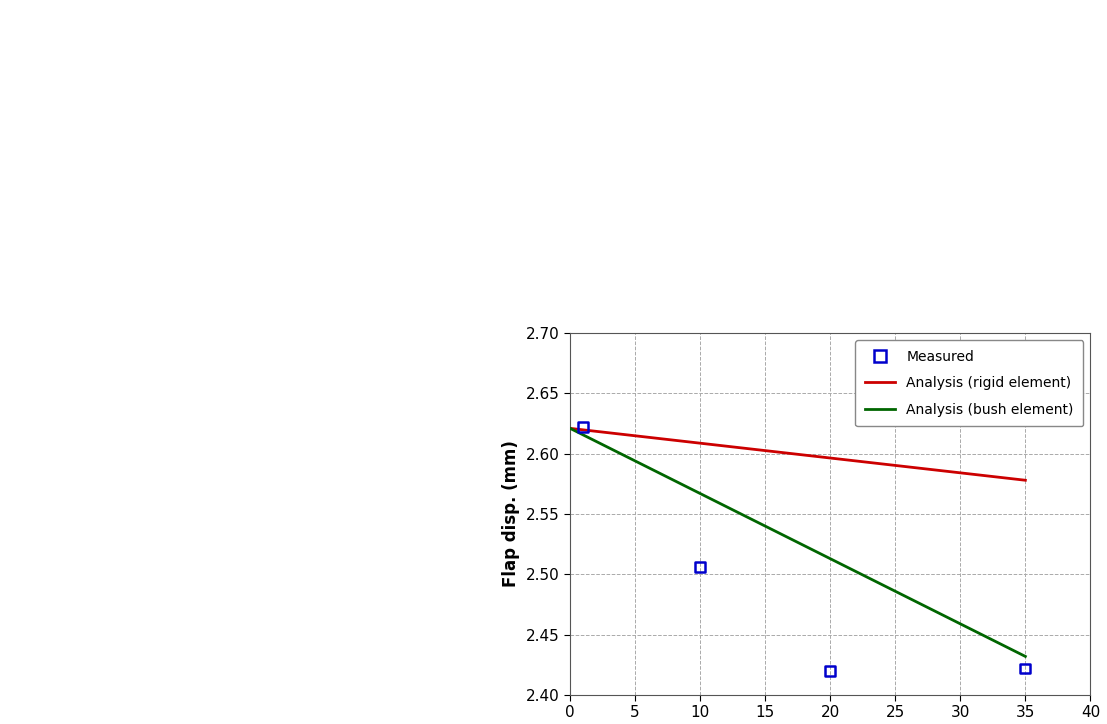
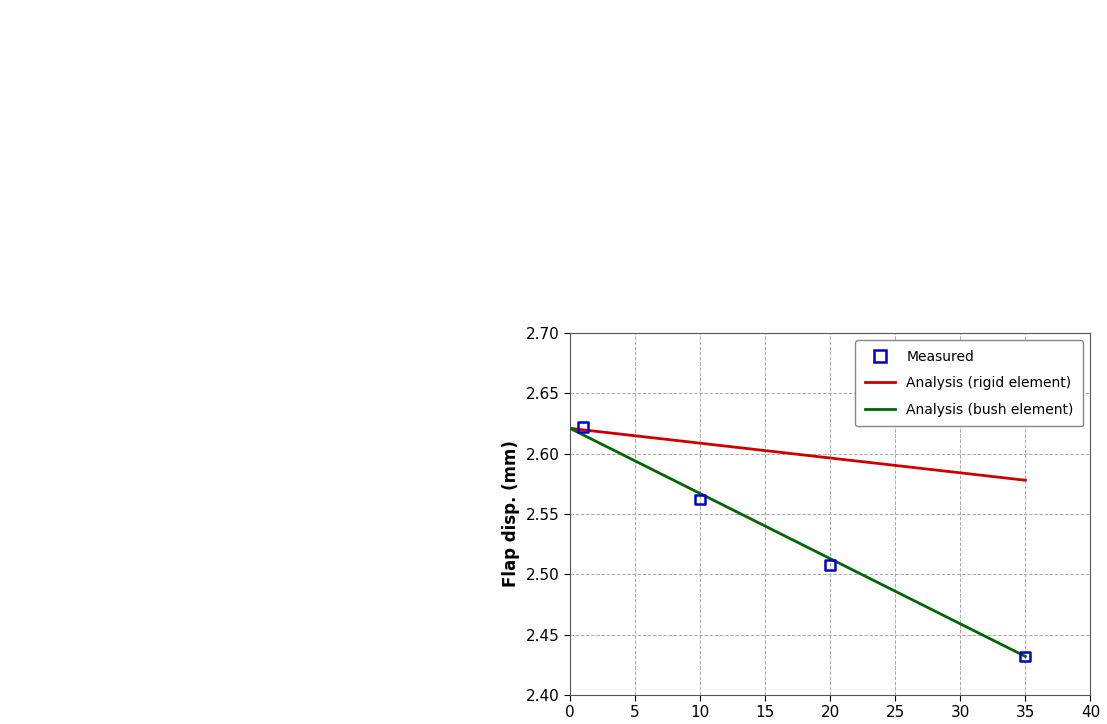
10: 2.506 -> 2.562
20: 2.420 -> 2.508
35: 2.422 -> 2.432
